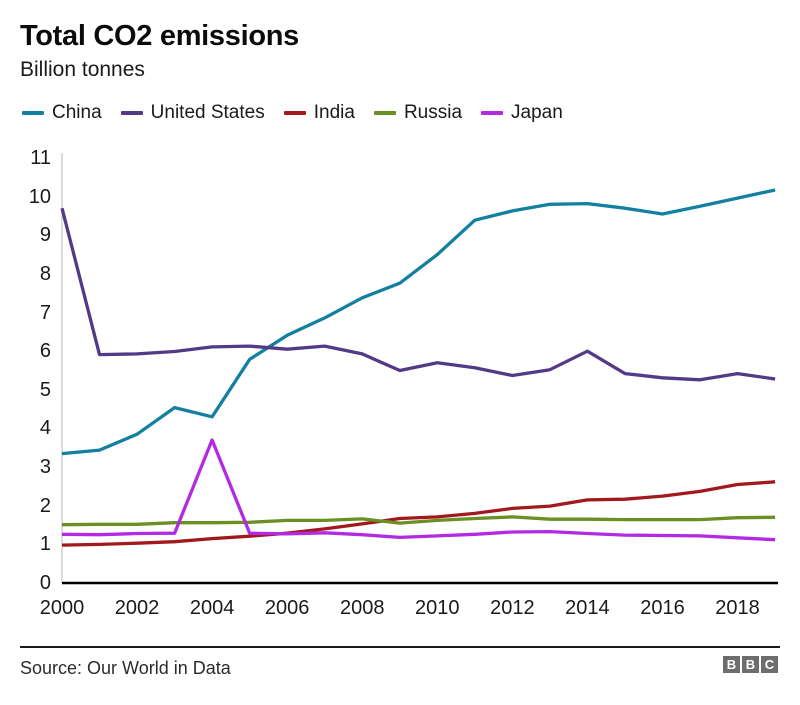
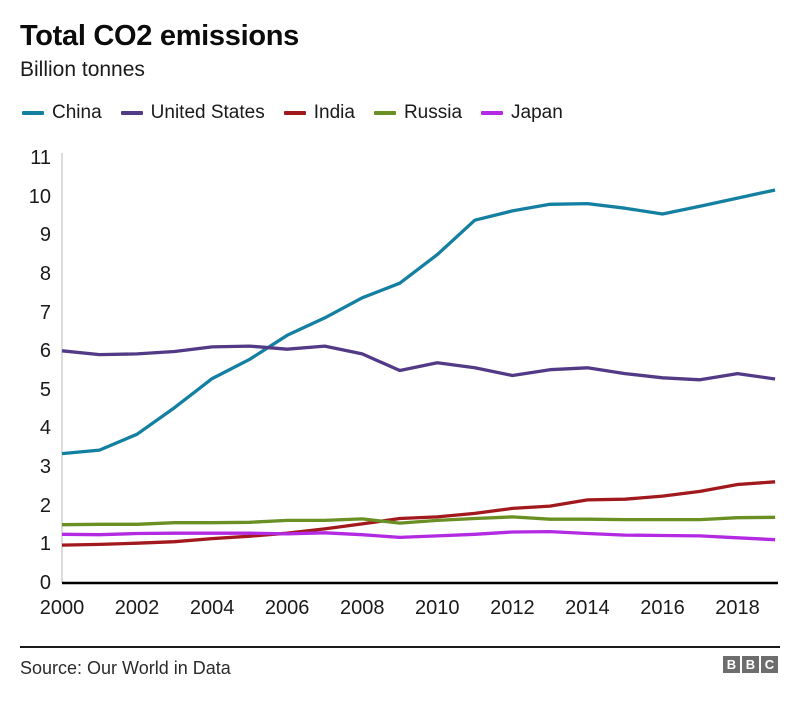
United States/2000: 9.7 -> 6.0
China/2004: 4.3 -> 5.3
Japan/2004: 3.7 -> 1.3
United States/2014: 6.0 -> 5.6
